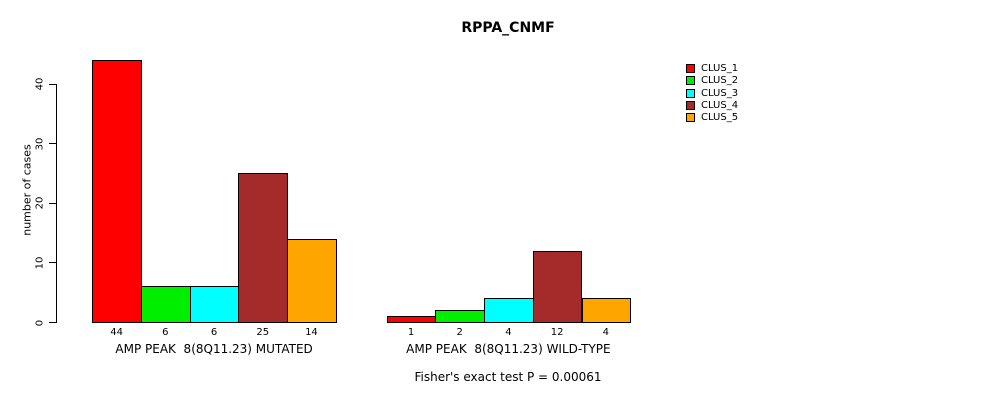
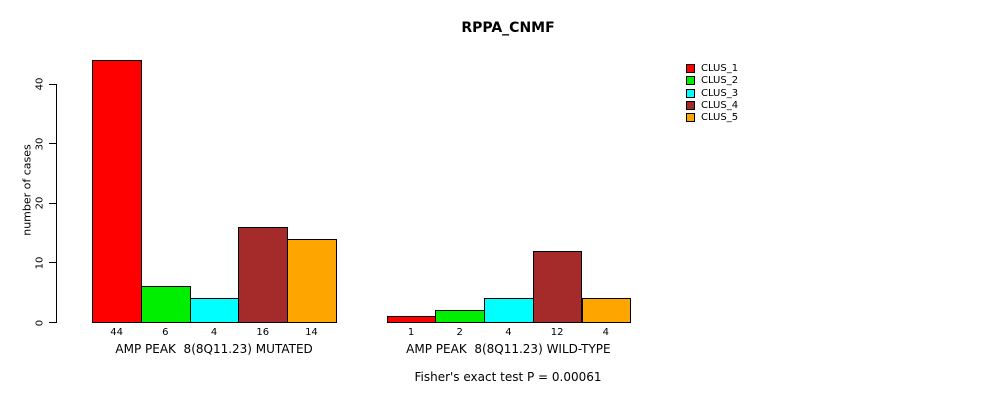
CLUS_3/AMP PEAK 8(8Q11.23) MUTATED: 6 -> 4
CLUS_4/AMP PEAK 8(8Q11.23) MUTATED: 25 -> 16
